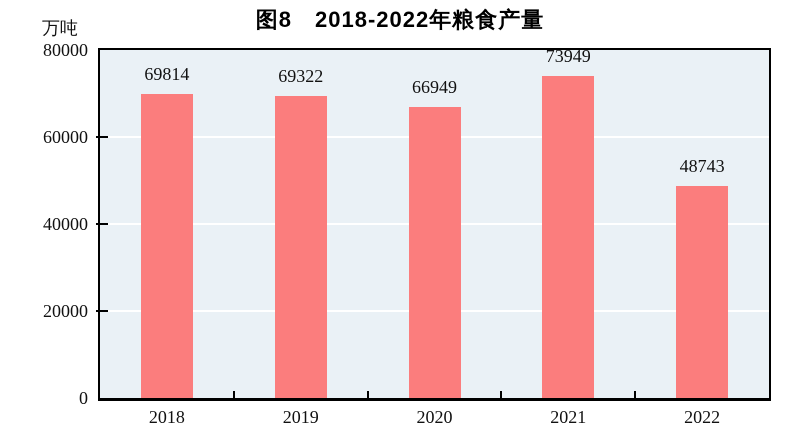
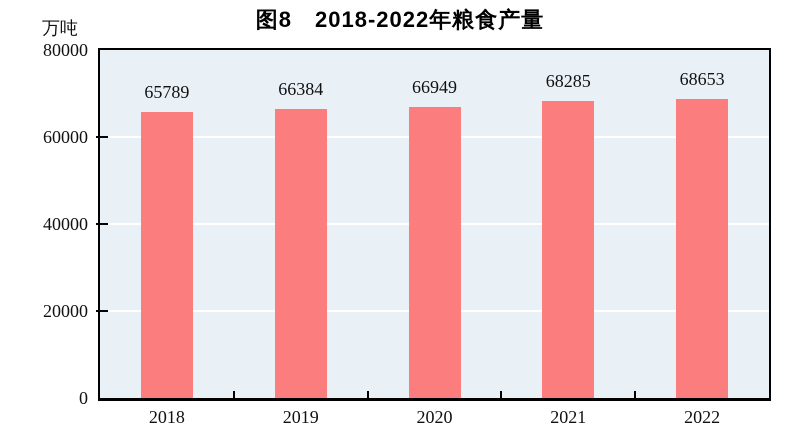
2018: 69814 -> 65789
2019: 69322 -> 66384
2021: 73949 -> 68285
2022: 48743 -> 68653
